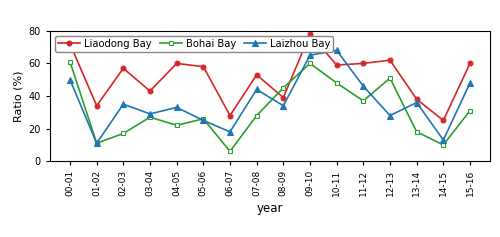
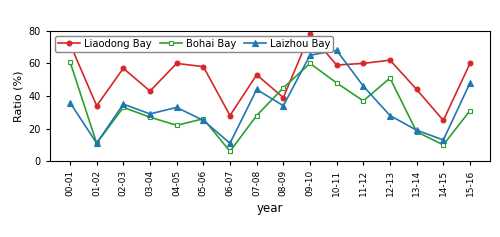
Laizhou Bay/00-01: 50 -> 36
Bohai Bay/02-03: 17 -> 33
Laizhou Bay/06-07: 18 -> 11
Liaodong Bay/13-14: 38 -> 44
Laizhou Bay/13-14: 36 -> 19
